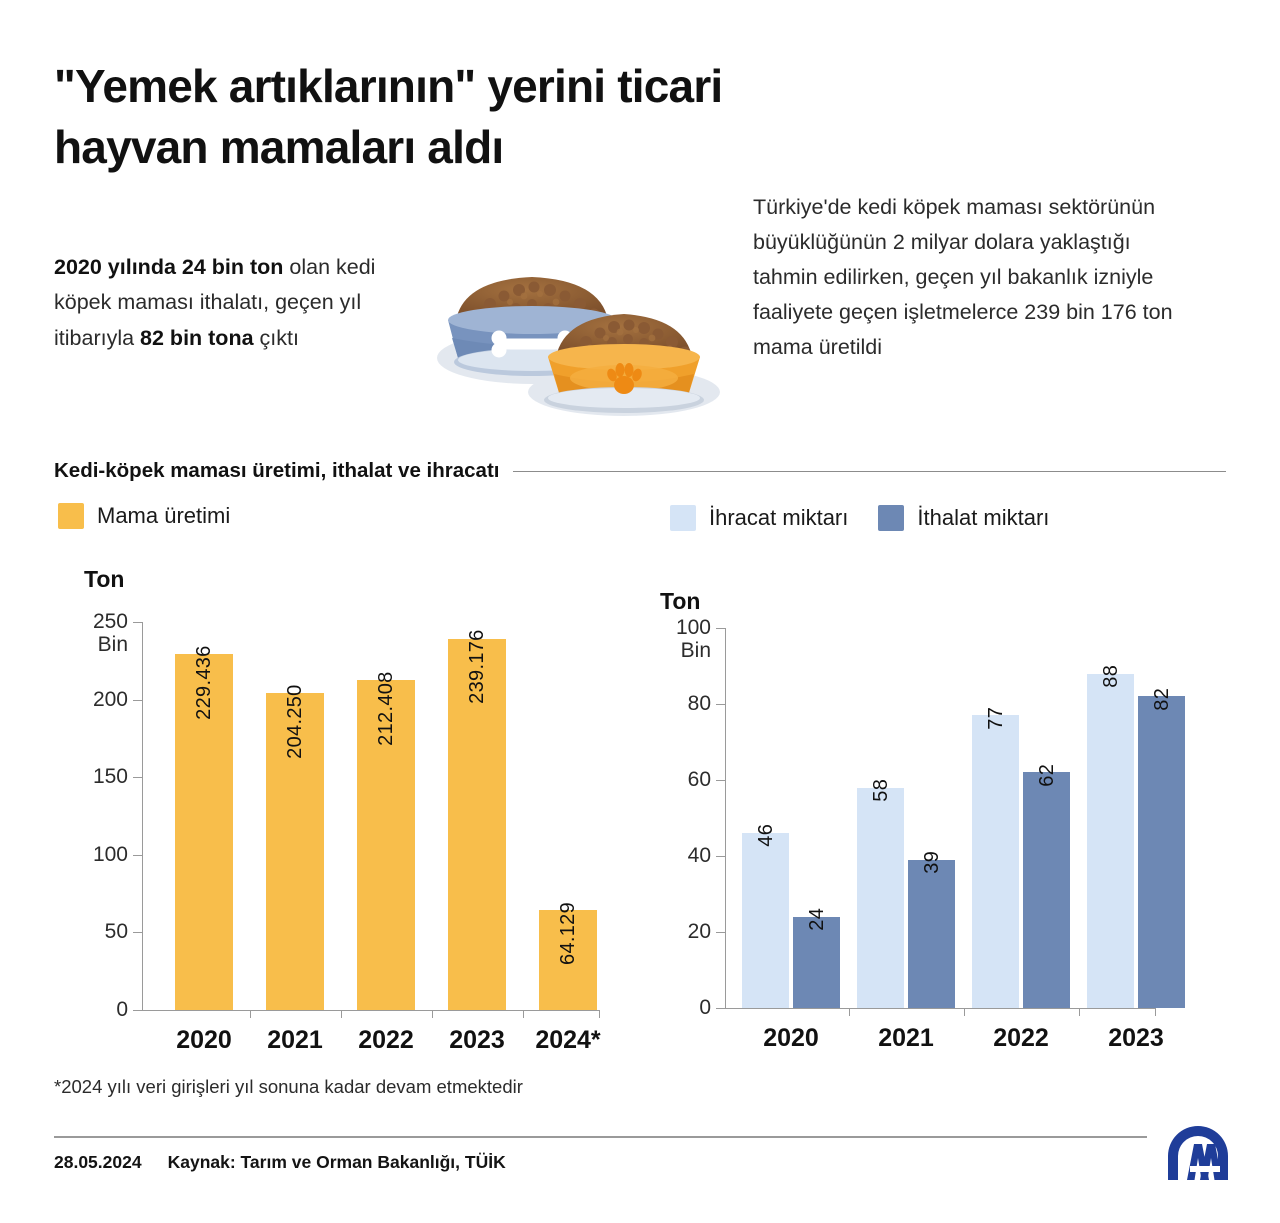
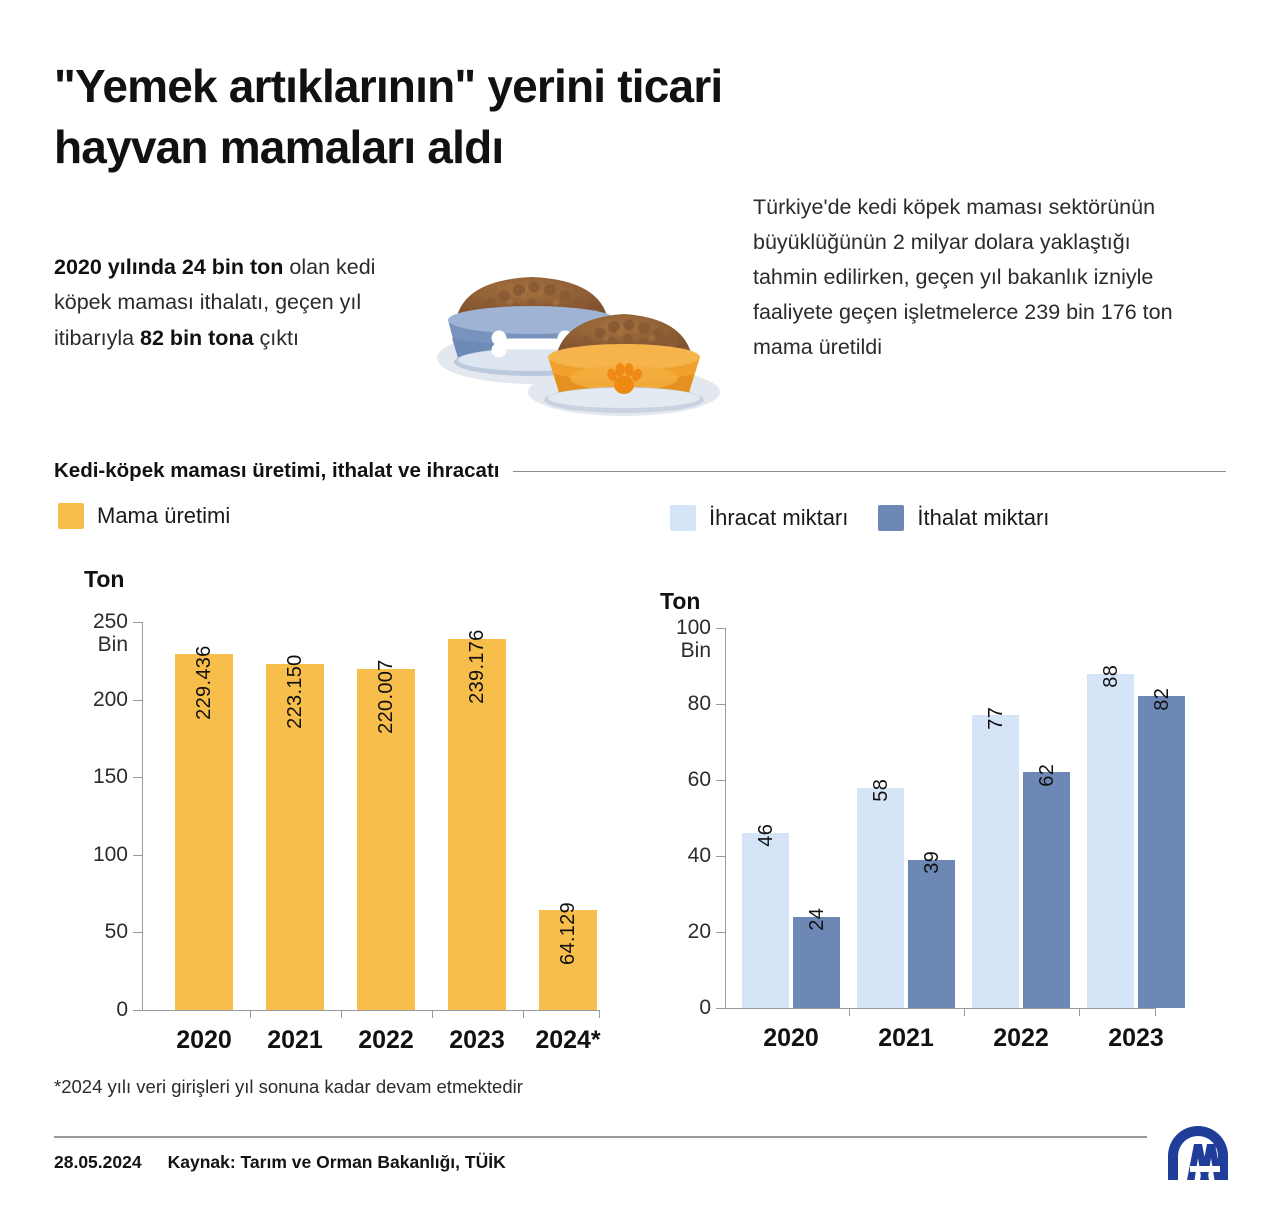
Mama üretimi/2021: 204.250 -> 223.150
Mama üretimi/2022: 212.408 -> 220.007
